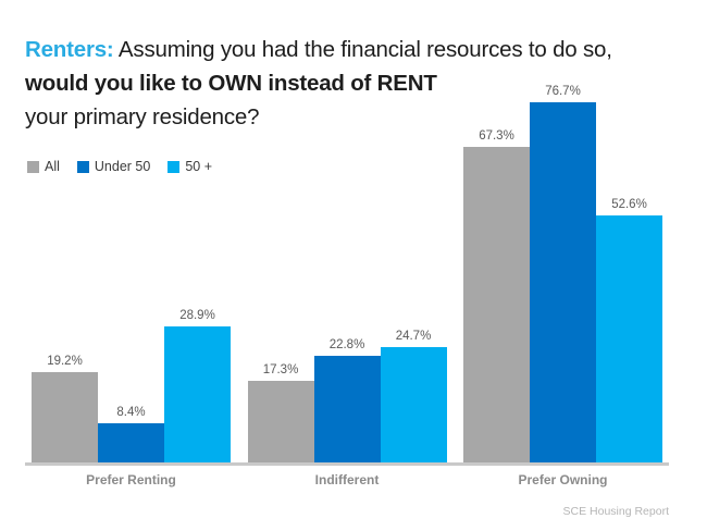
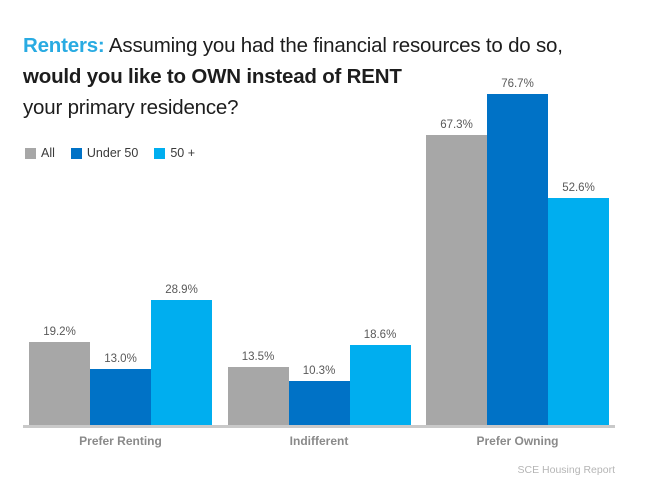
Under 50/Prefer Renting: 8.4% -> 13.0%
All/Indifferent: 17.3% -> 13.5%
Under 50/Indifferent: 22.8% -> 10.3%
50 +/Indifferent: 24.7% -> 18.6%
